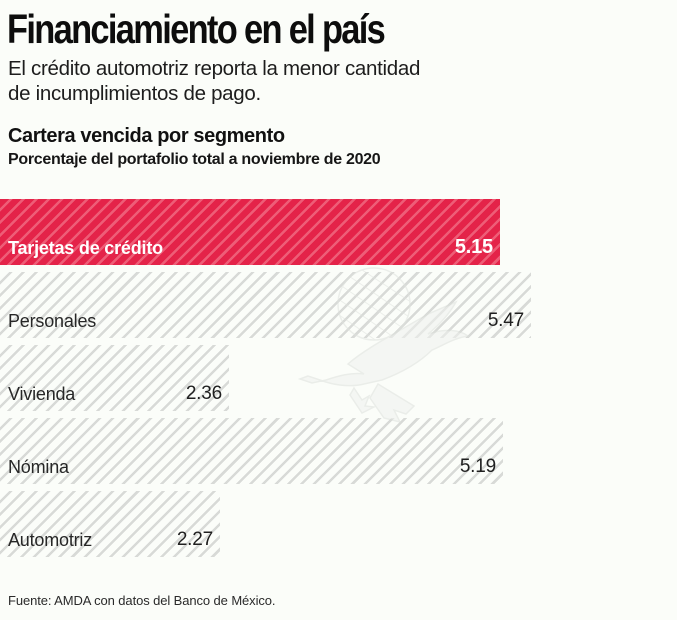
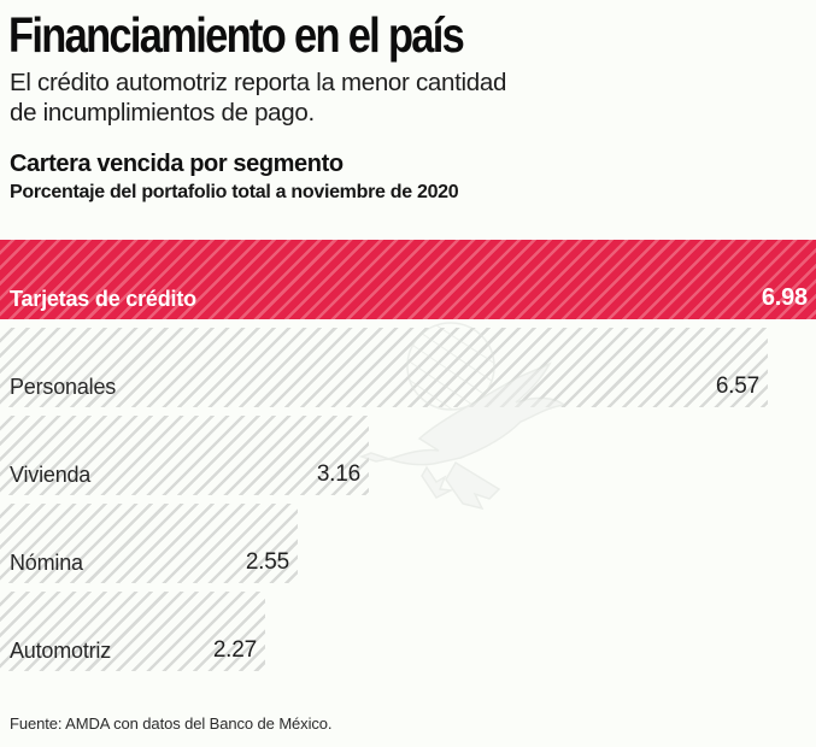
Tarjetas de crédito: 5.15 -> 6.98
Personales: 5.47 -> 6.57
Vivienda: 2.36 -> 3.16
Nómina: 5.19 -> 2.55
